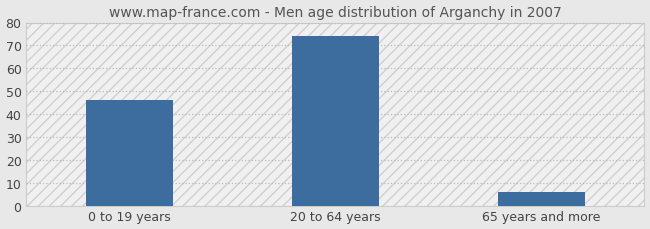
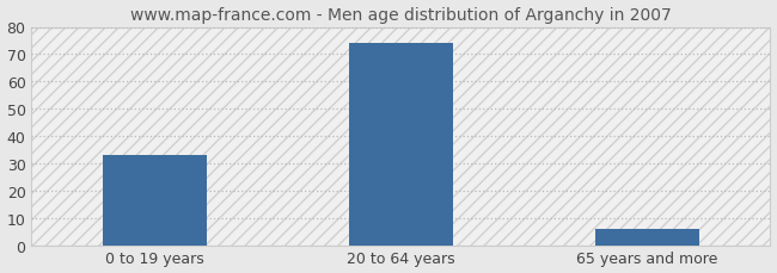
0 to 19 years: 46 -> 33
